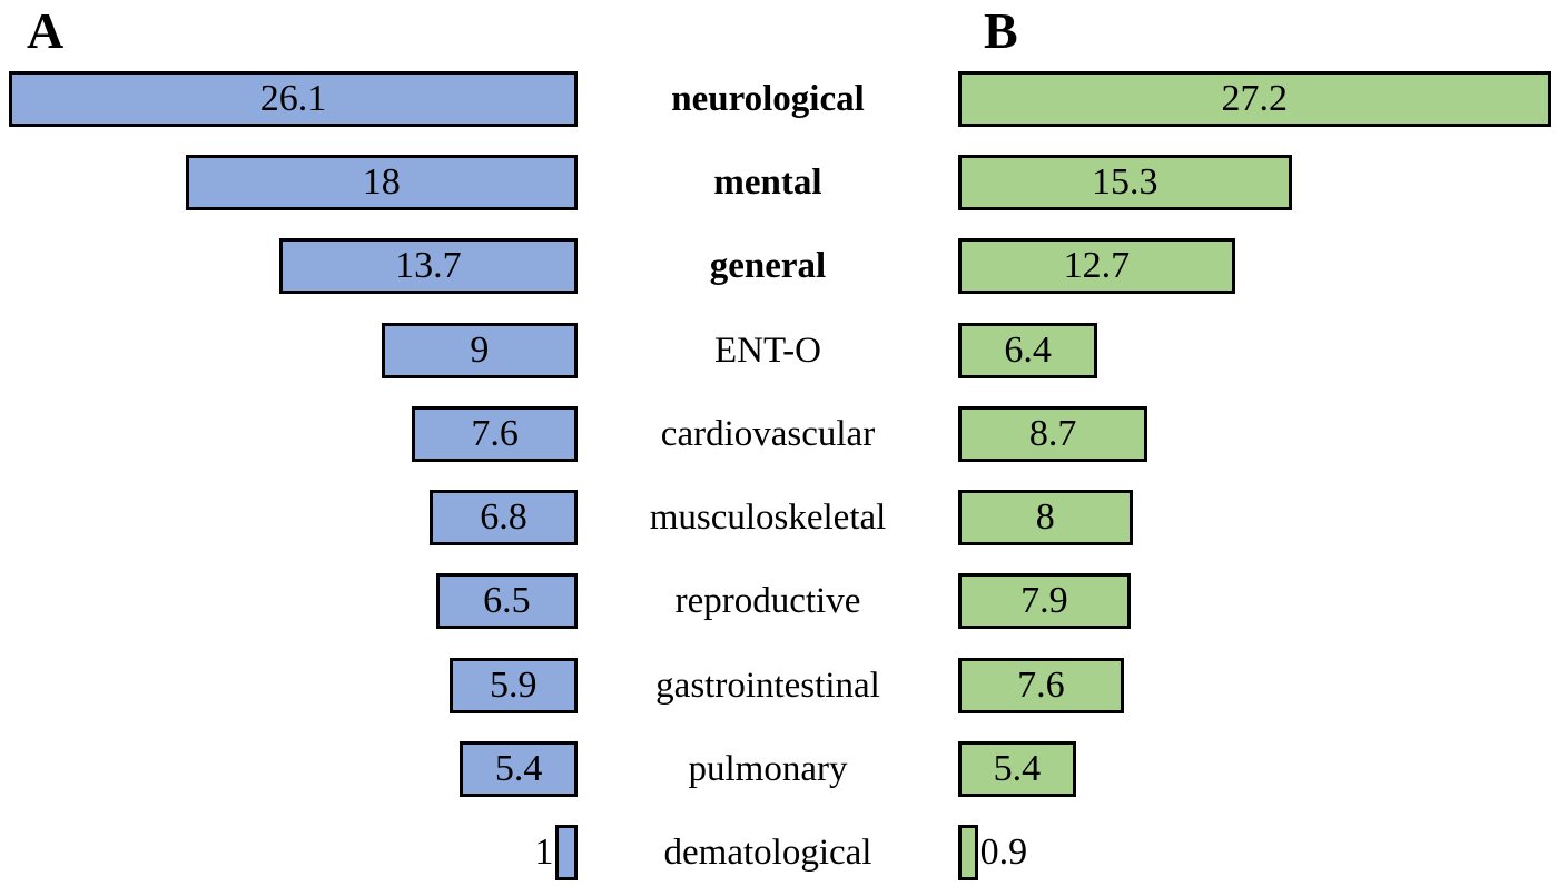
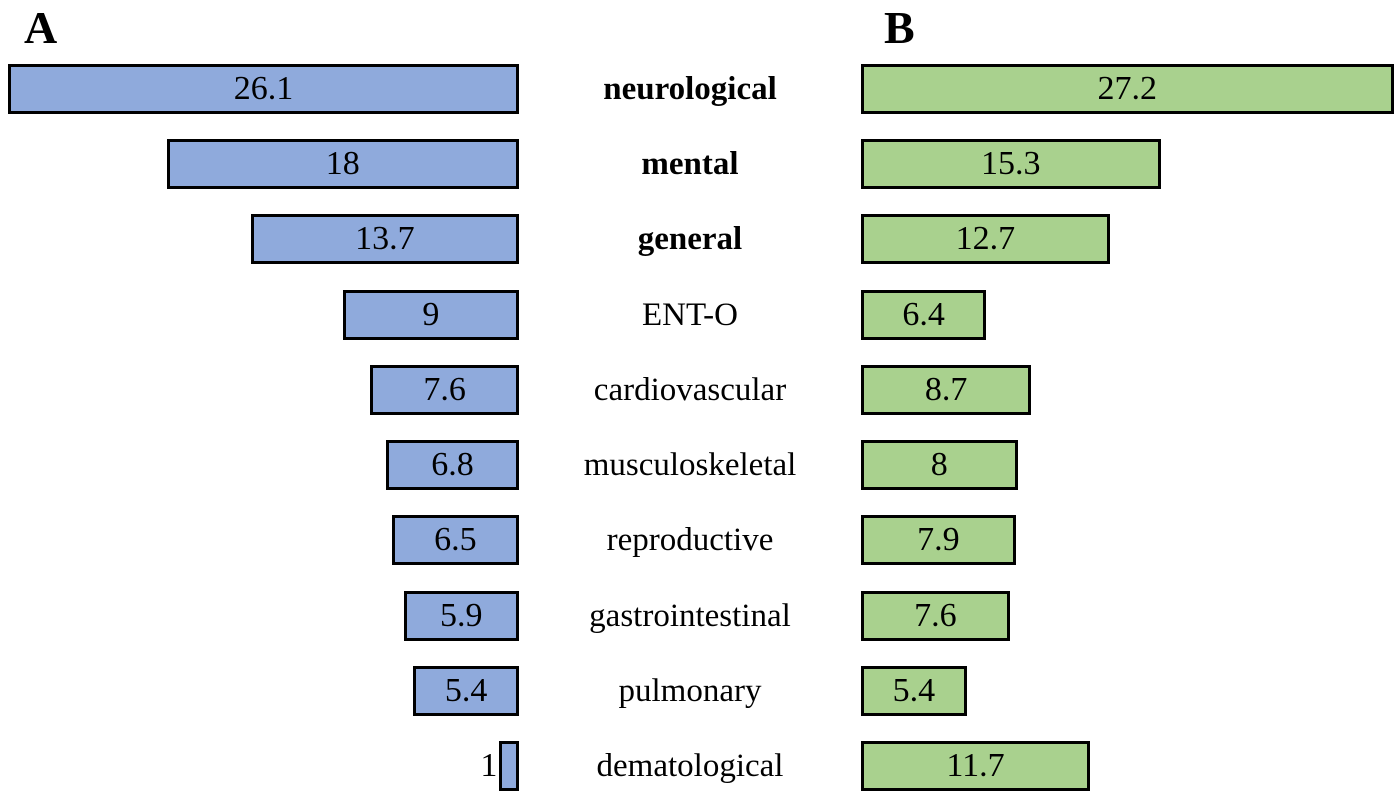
B/dematological: 0.9 -> 11.7
